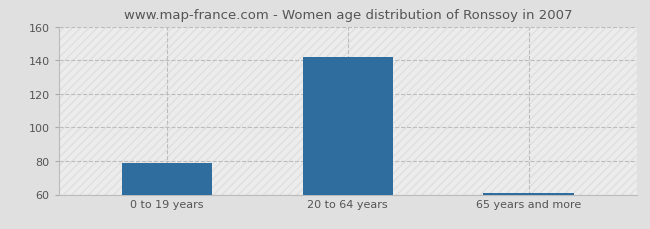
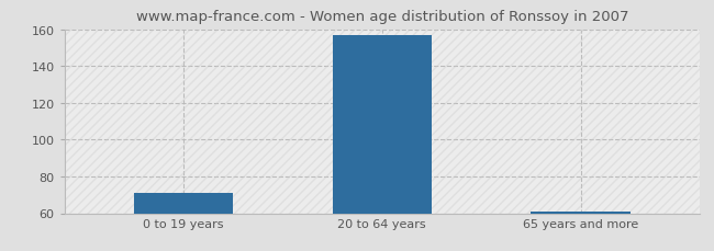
0 to 19 years: 79 -> 71
20 to 64 years: 142 -> 157
